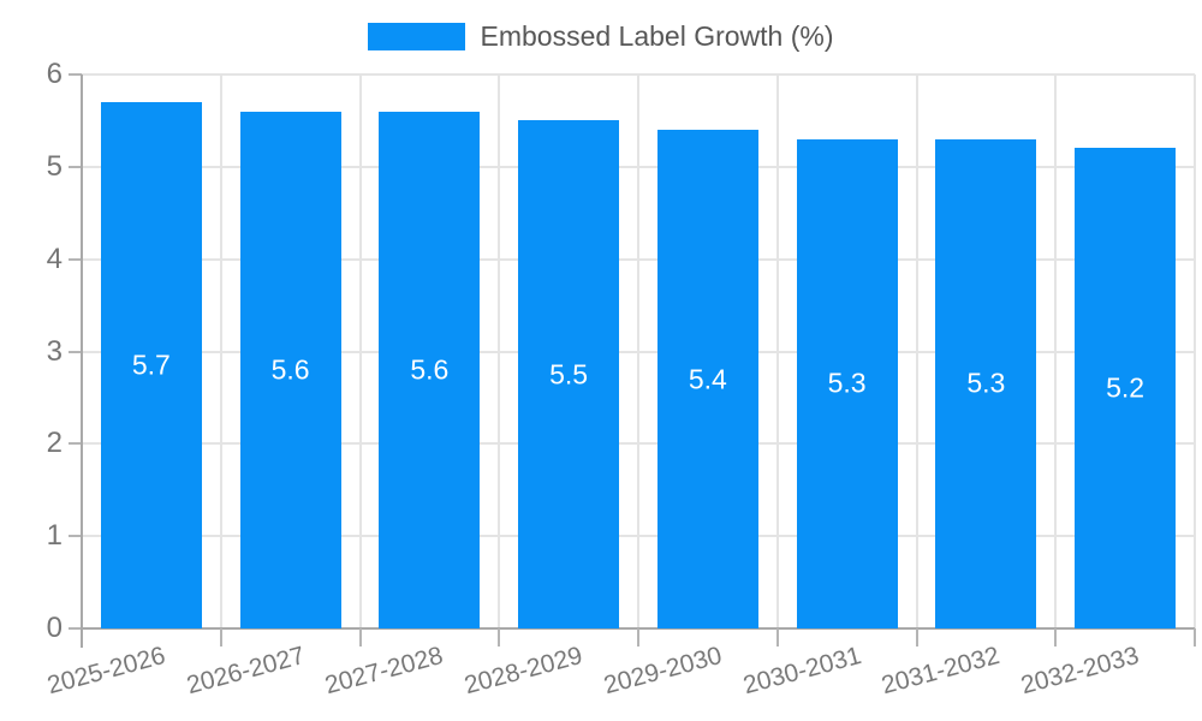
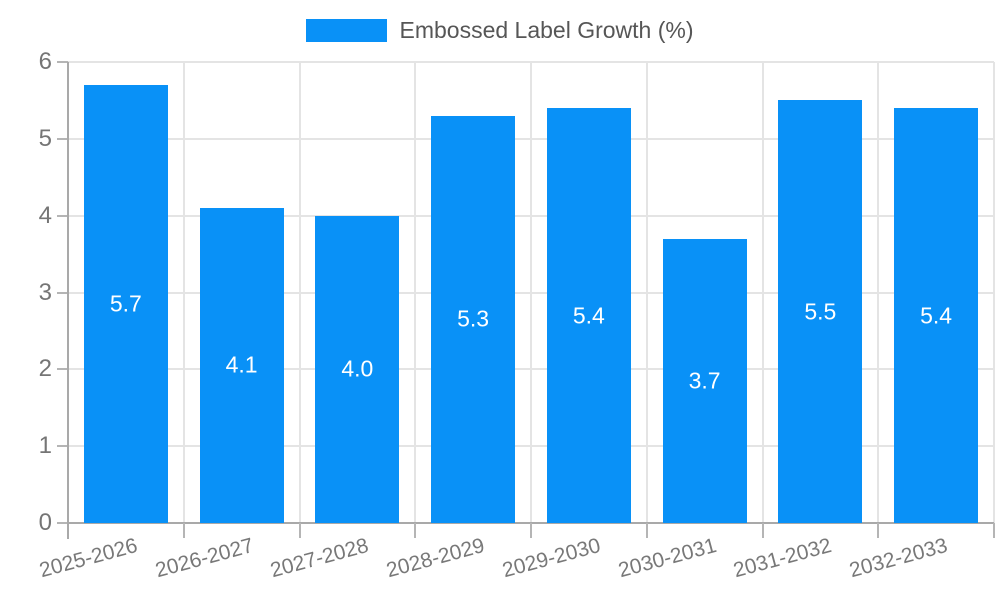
2026-2027: 5.6 -> 4.1
2027-2028: 5.6 -> 4.0
2028-2029: 5.5 -> 5.3
2030-2031: 5.3 -> 3.7
2031-2032: 5.3 -> 5.5
2032-2033: 5.2 -> 5.4
